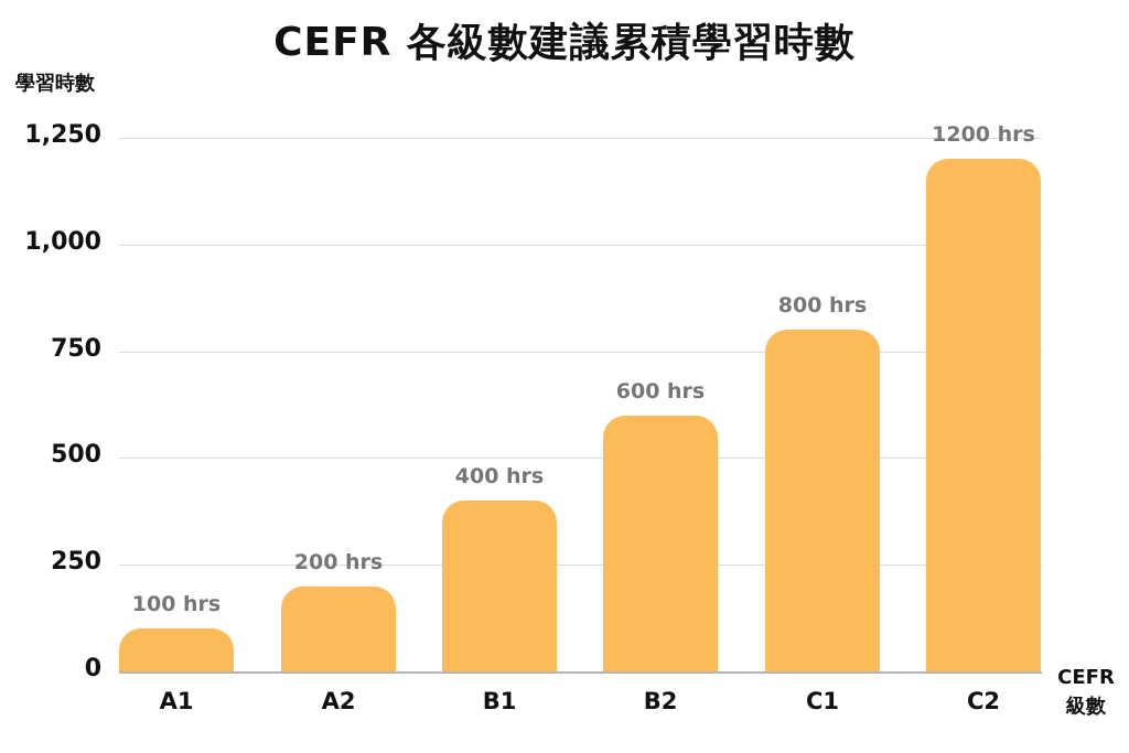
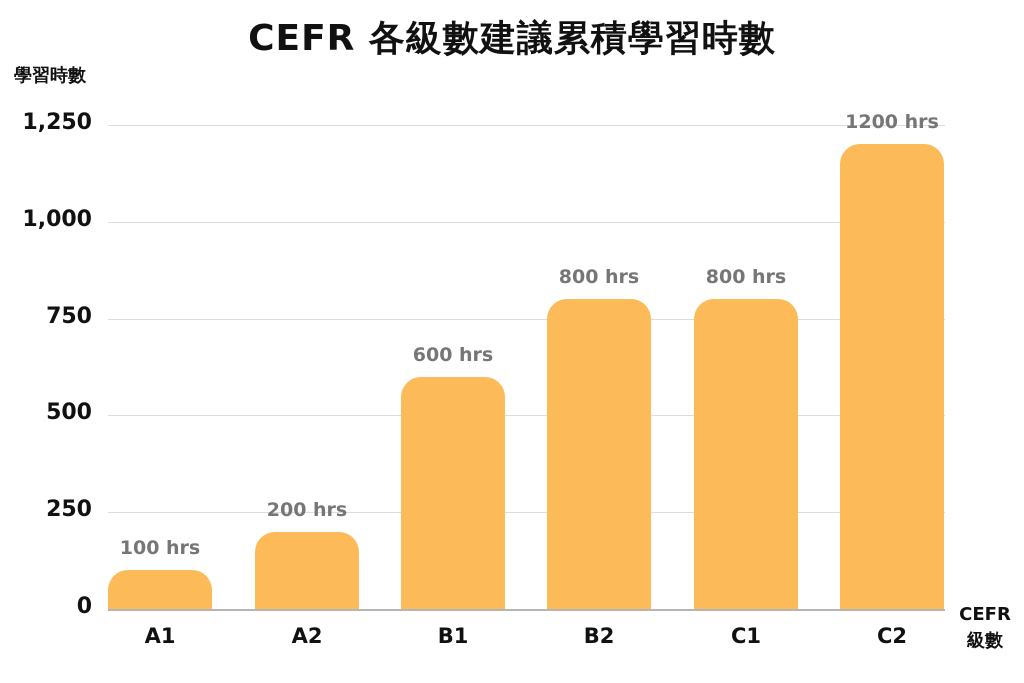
B1: 400 -> 600
B2: 600 -> 800
